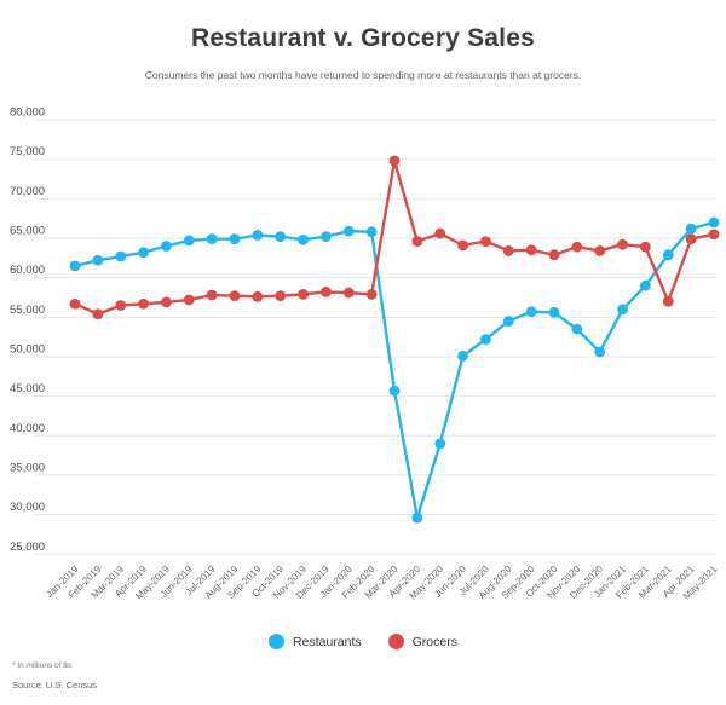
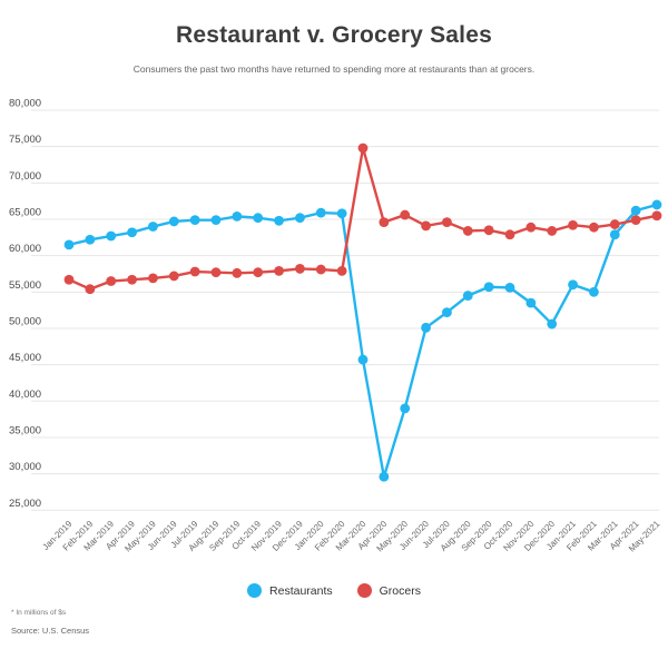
Restaurants/Feb-2021: 59000 -> 55000
Grocers/Mar-2021: 57000 -> 64000
